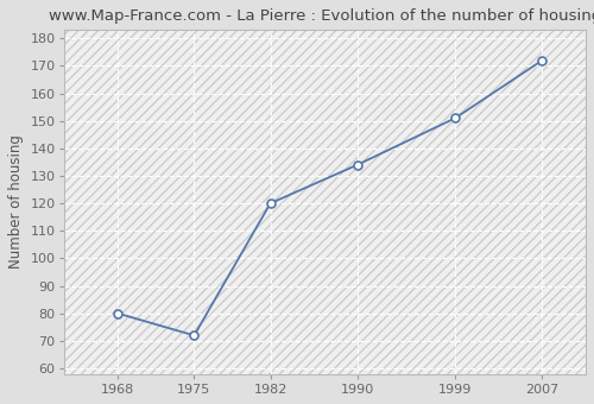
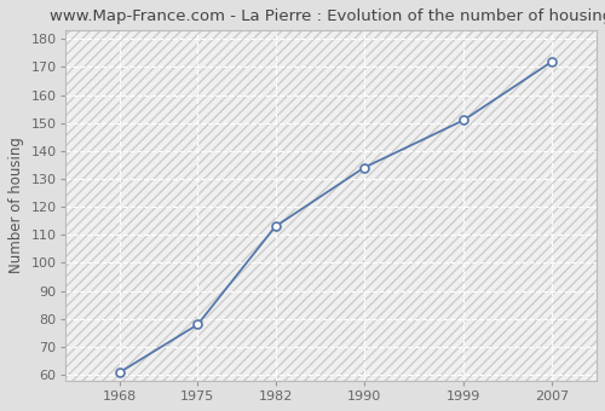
1968: 80 -> 61
1975: 72 -> 78
1982: 120 -> 113
